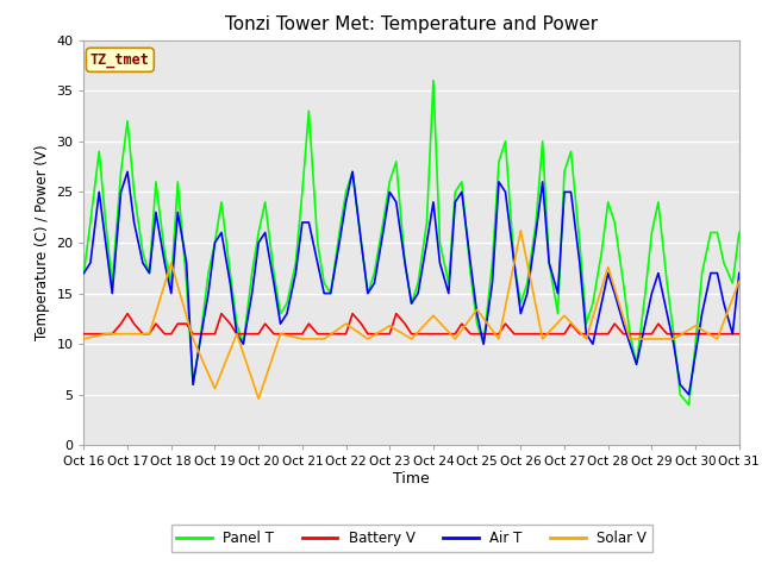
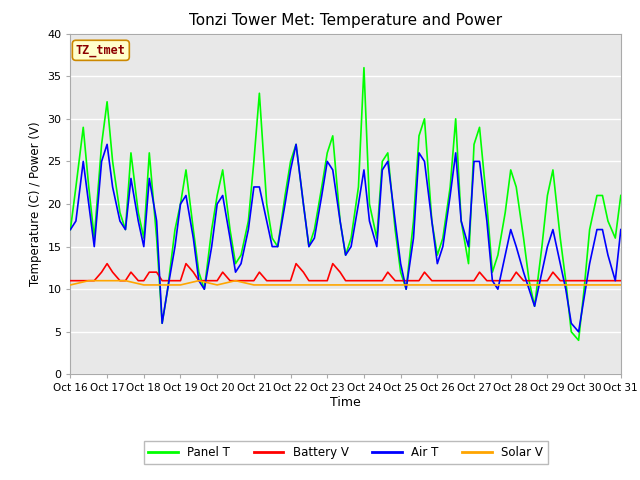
Solar V/Oct 18: 18.0 -> 10.5
Solar V/Oct 19: 5.6 -> 10.5
Solar V/Oct 20: 4.6 -> 10.5
Solar V/Oct 22: 12.0 -> 10.5
Solar V/Oct 23: 11.8 -> 10.5
Solar V/Oct 24: 12.8 -> 10.5
Solar V/Oct 25: 13.4 -> 10.5
Solar V/Oct 26: 21.2 -> 10.5
Solar V/Oct 27: 12.8 -> 10.5
Solar V/Oct 28: 17.6 -> 10.5
Solar V/Oct 30: 11.8 -> 10.5
Solar V/Oct 31: 16.2 -> 10.5
